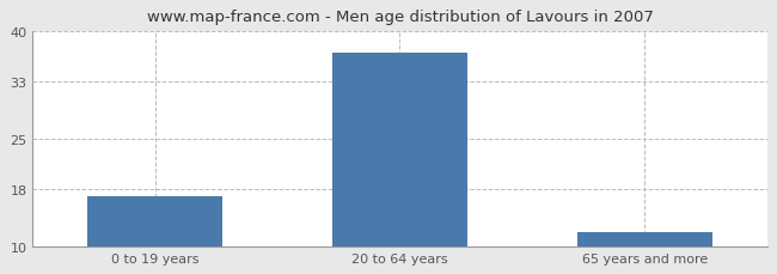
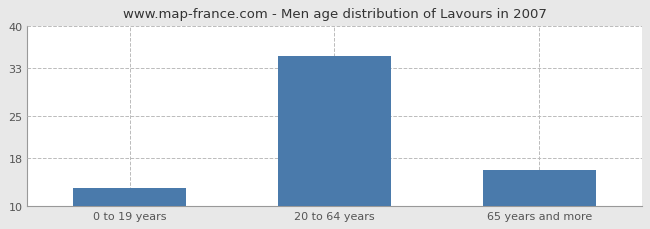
0 to 19 years: 17 -> 13
20 to 64 years: 37 -> 35
65 years and more: 12 -> 16
